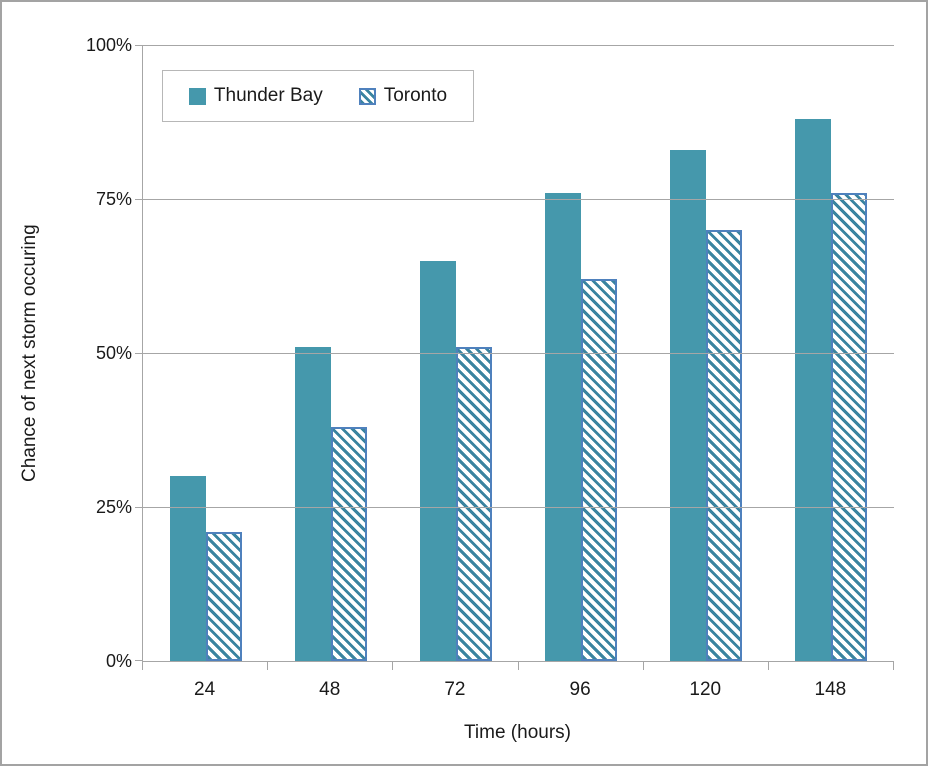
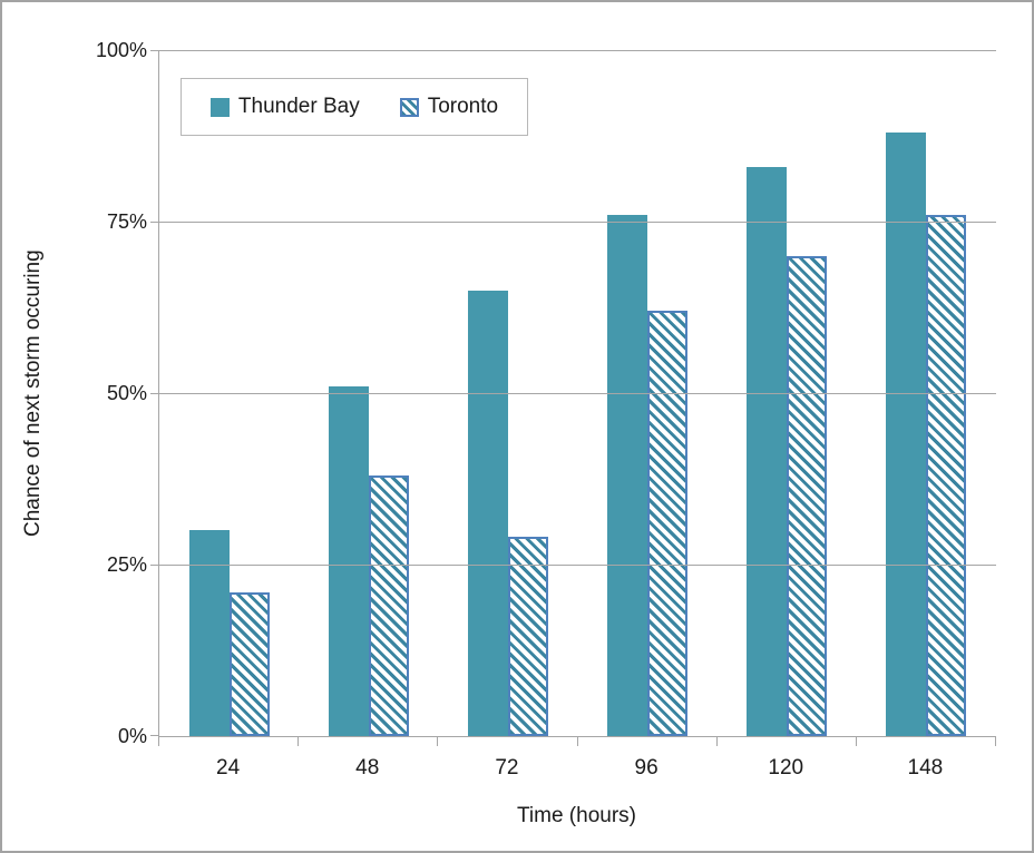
Toronto/72: 51% -> 29%
